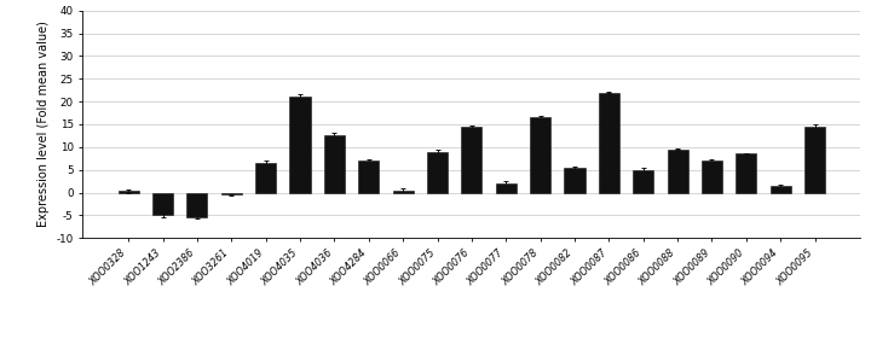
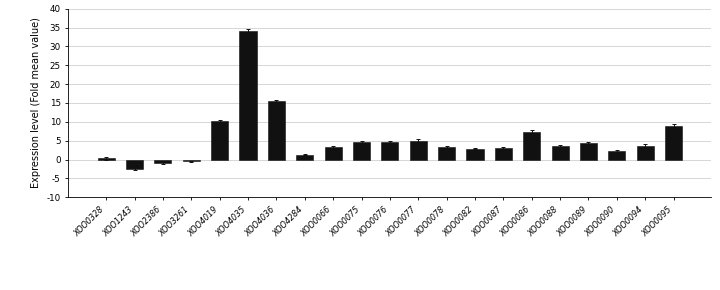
XOO1243: -5.0 -> -2.5
XOO2386: -5.5 -> -0.8
XOO4019: 6.5 -> 10.1
XOO4035: 21.0 -> 34.2
XOO4036: 12.5 -> 15.4
XOO4284: 7.0 -> 1.3
XOO0066: 0.5 -> 3.2
XOO0075: 9.0 -> 4.7
XOO0076: 14.5 -> 4.7
XOO0077: 2.0 -> 5.0
XOO0078: 16.5 -> 3.4
XOO0082: 5.5 -> 2.9
XOO0087: 22.0 -> 3.0
XOO0086: 5.0 -> 7.3
XOO0088: 9.5 -> 3.6
XOO0089: 7.0 -> 4.4
XOO0090: 8.5 -> 2.2
XOO0094: 1.5 -> 3.7
XOO0095: 14.5 -> 8.9
